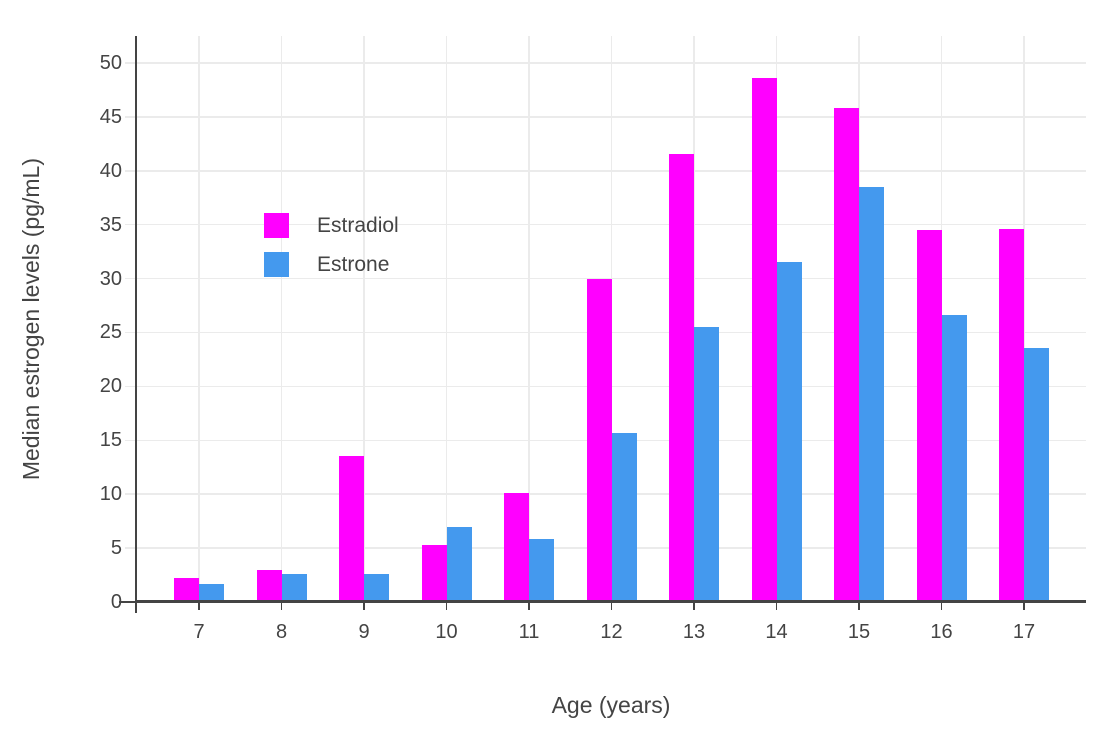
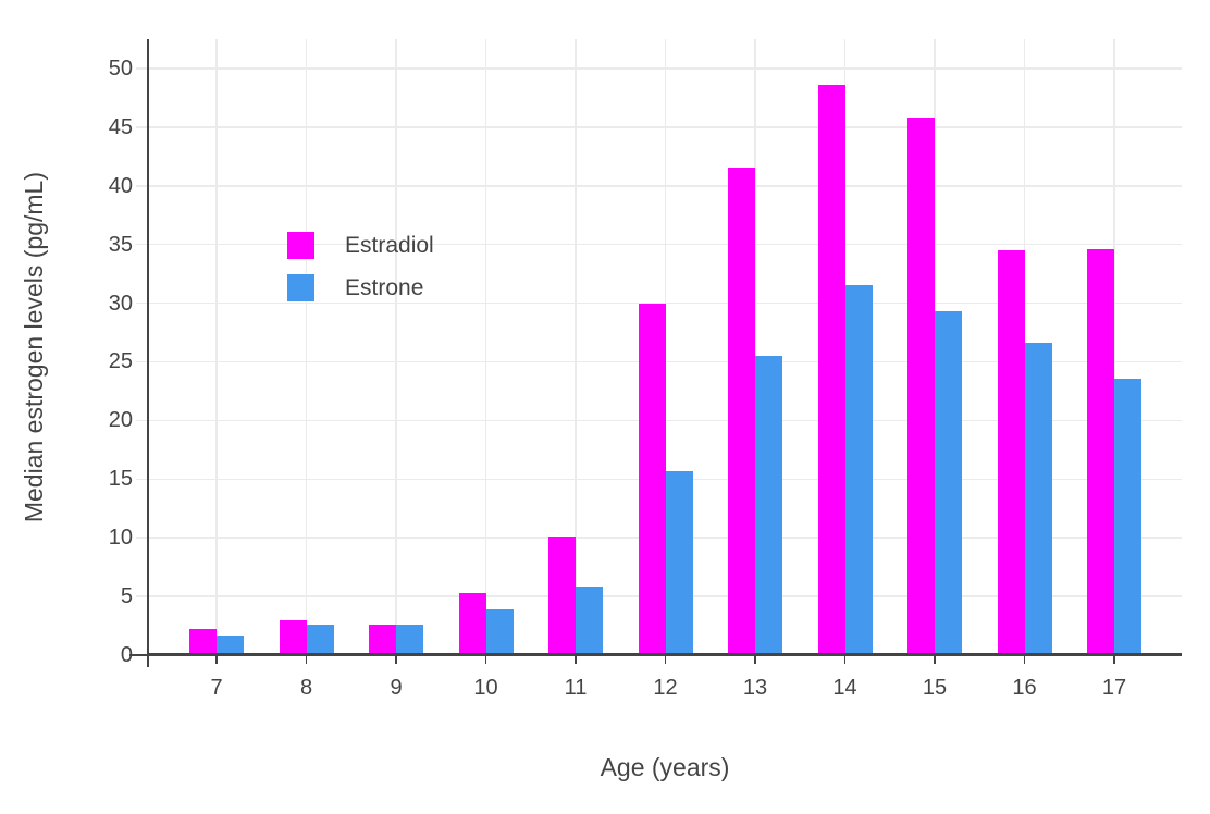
Estradiol/9: 13.5 -> 2.6
Estrone/10: 7.0 -> 3.9
Estrone/15: 38.5 -> 29.3
